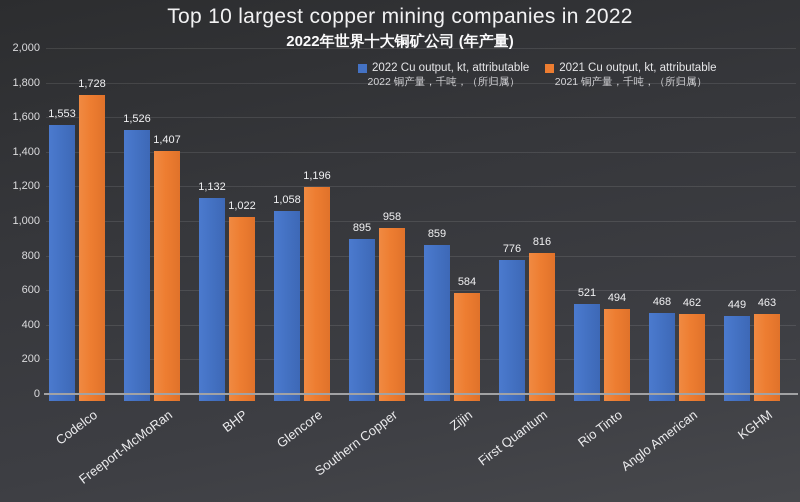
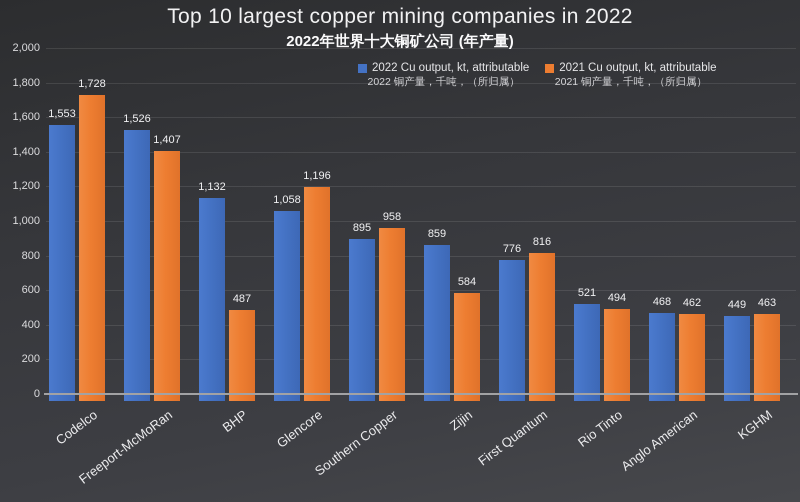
2021 Cu output, kt, attributable/BHP: 1,022 -> 487
